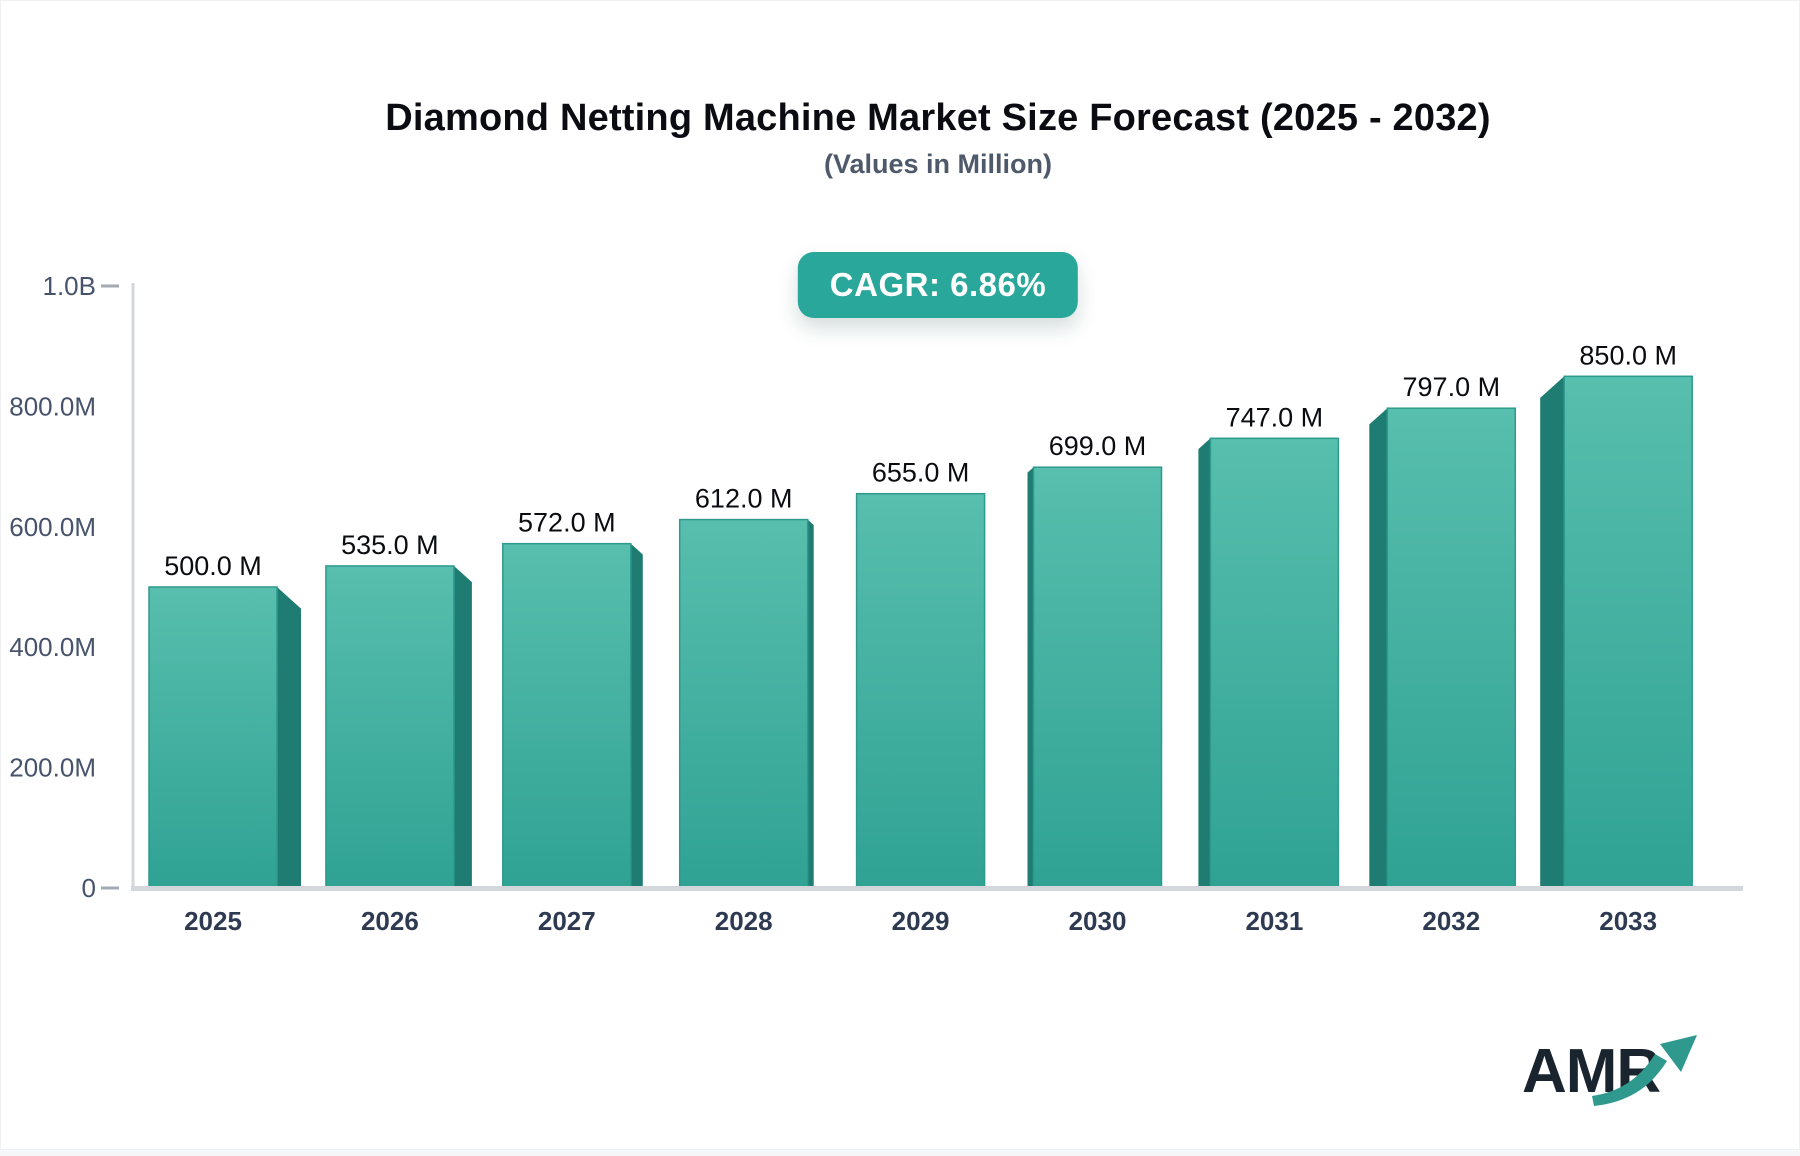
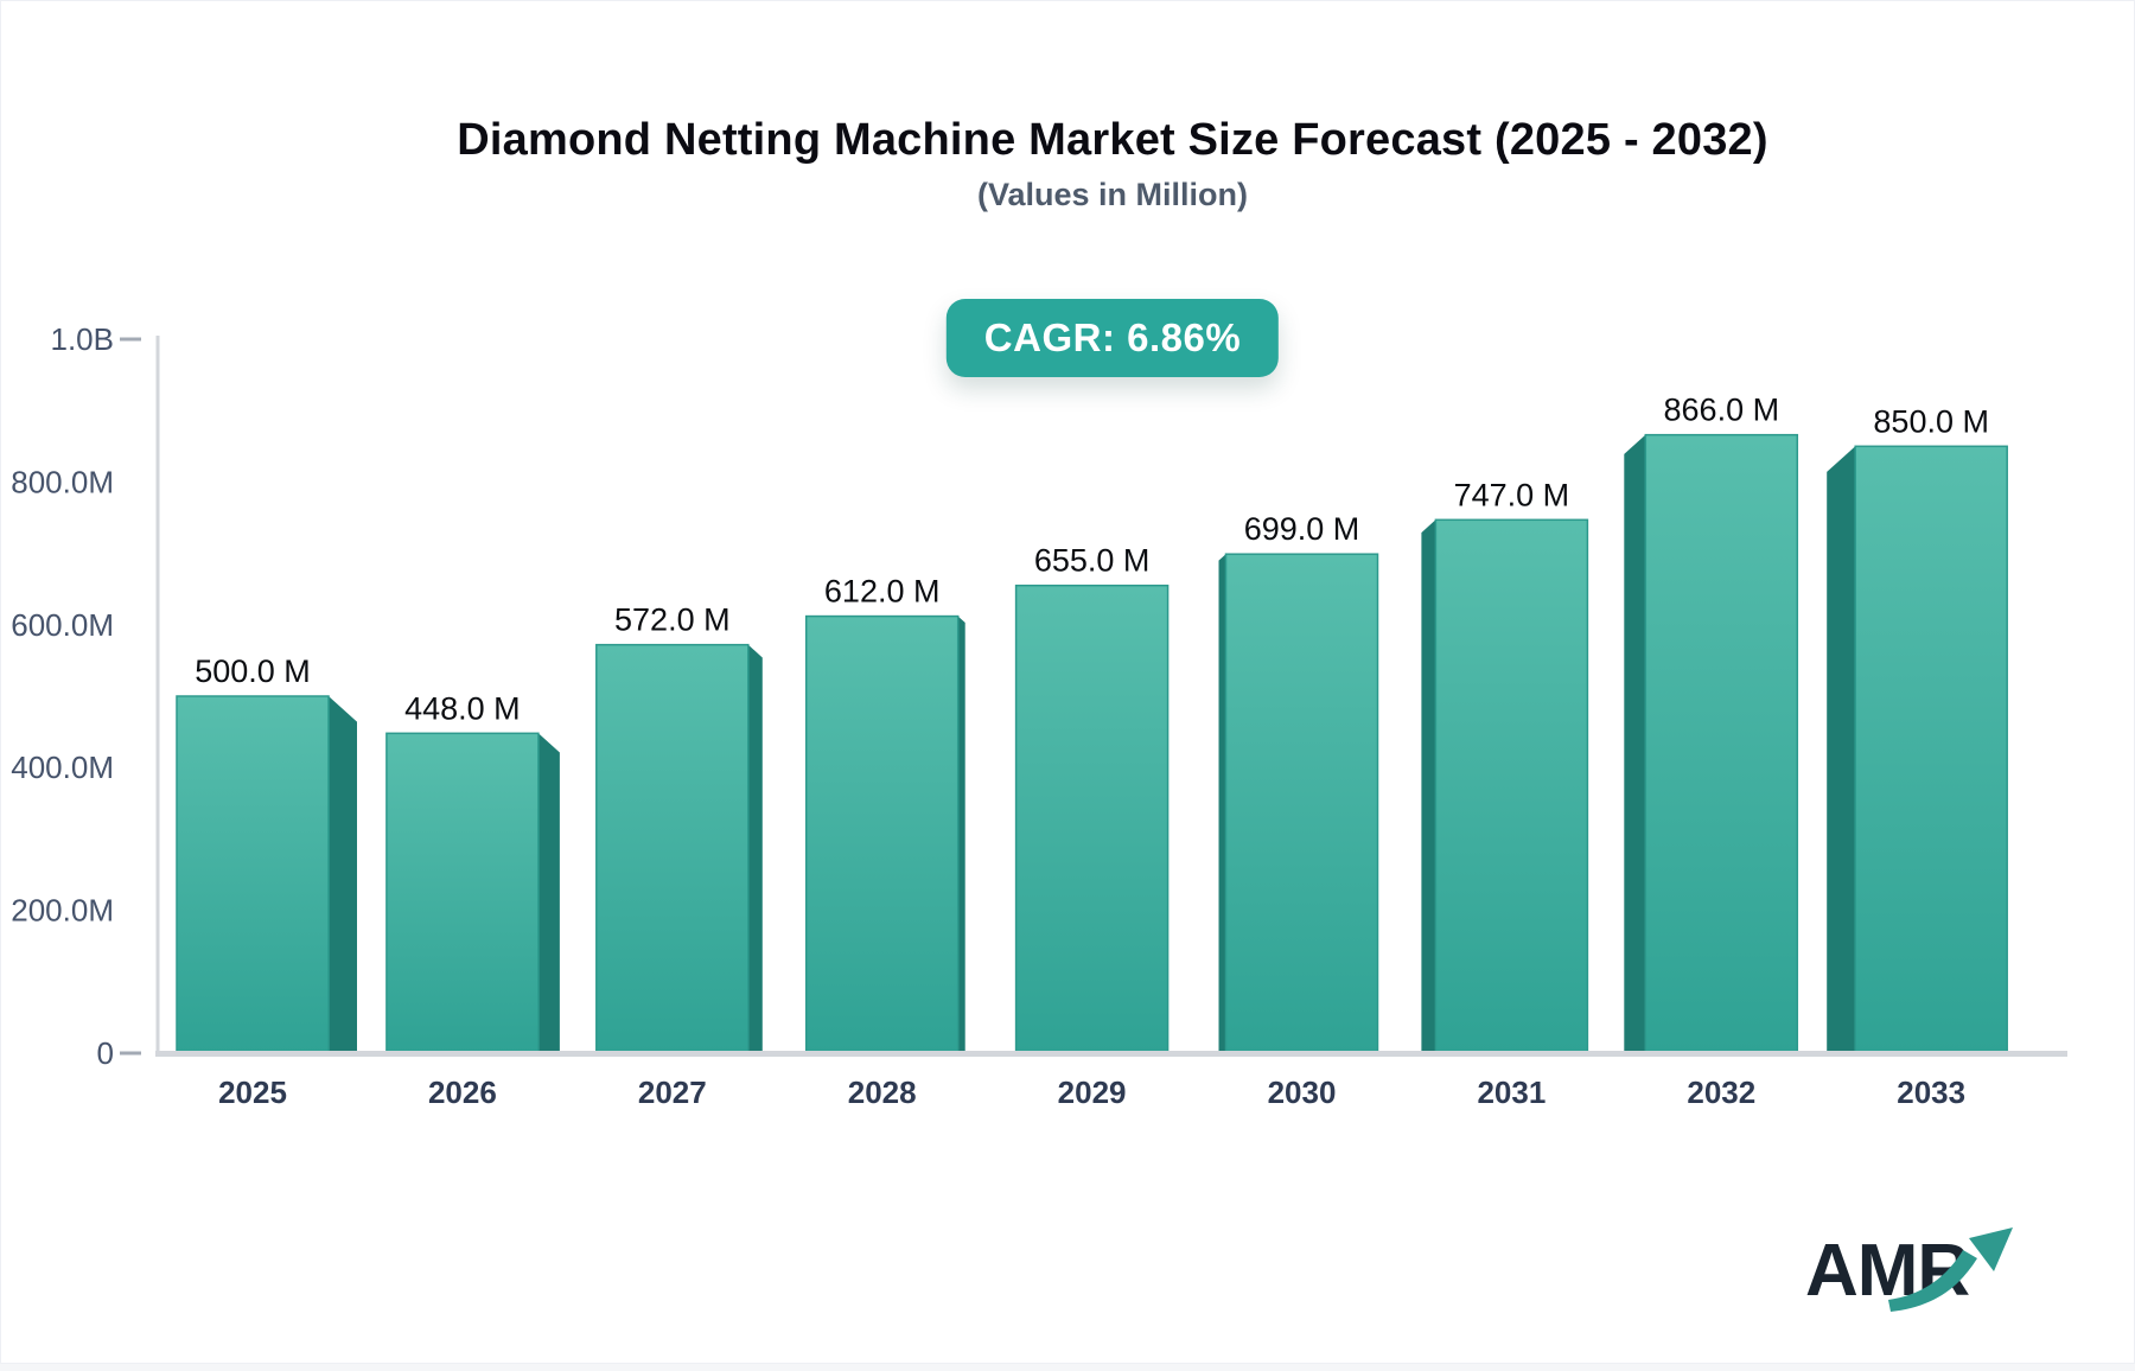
2026: 535.0 -> 448.0
2032: 797.0 -> 866.0
